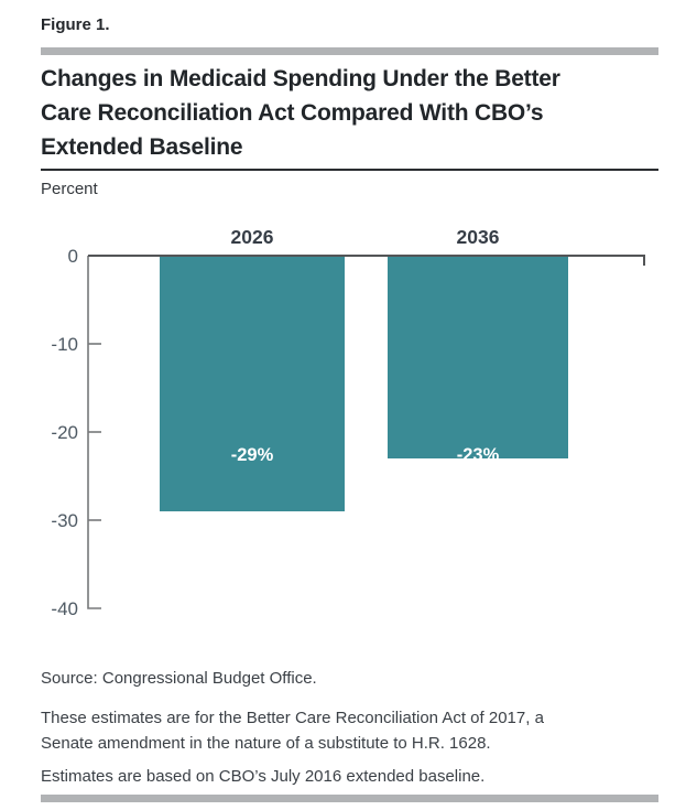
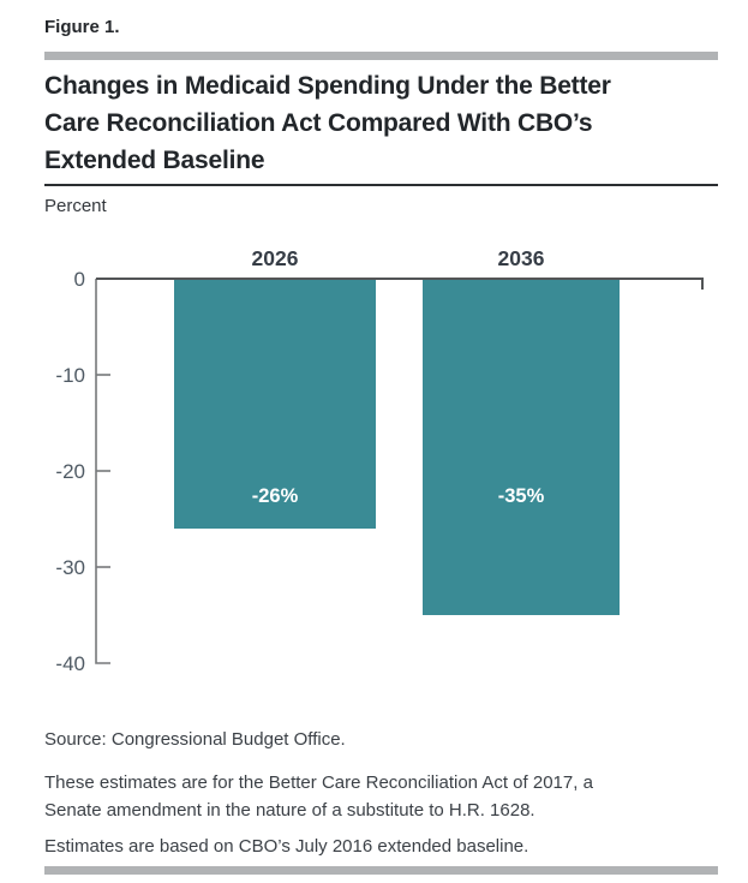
2026: -29% -> -26%
2036: -23% -> -35%
